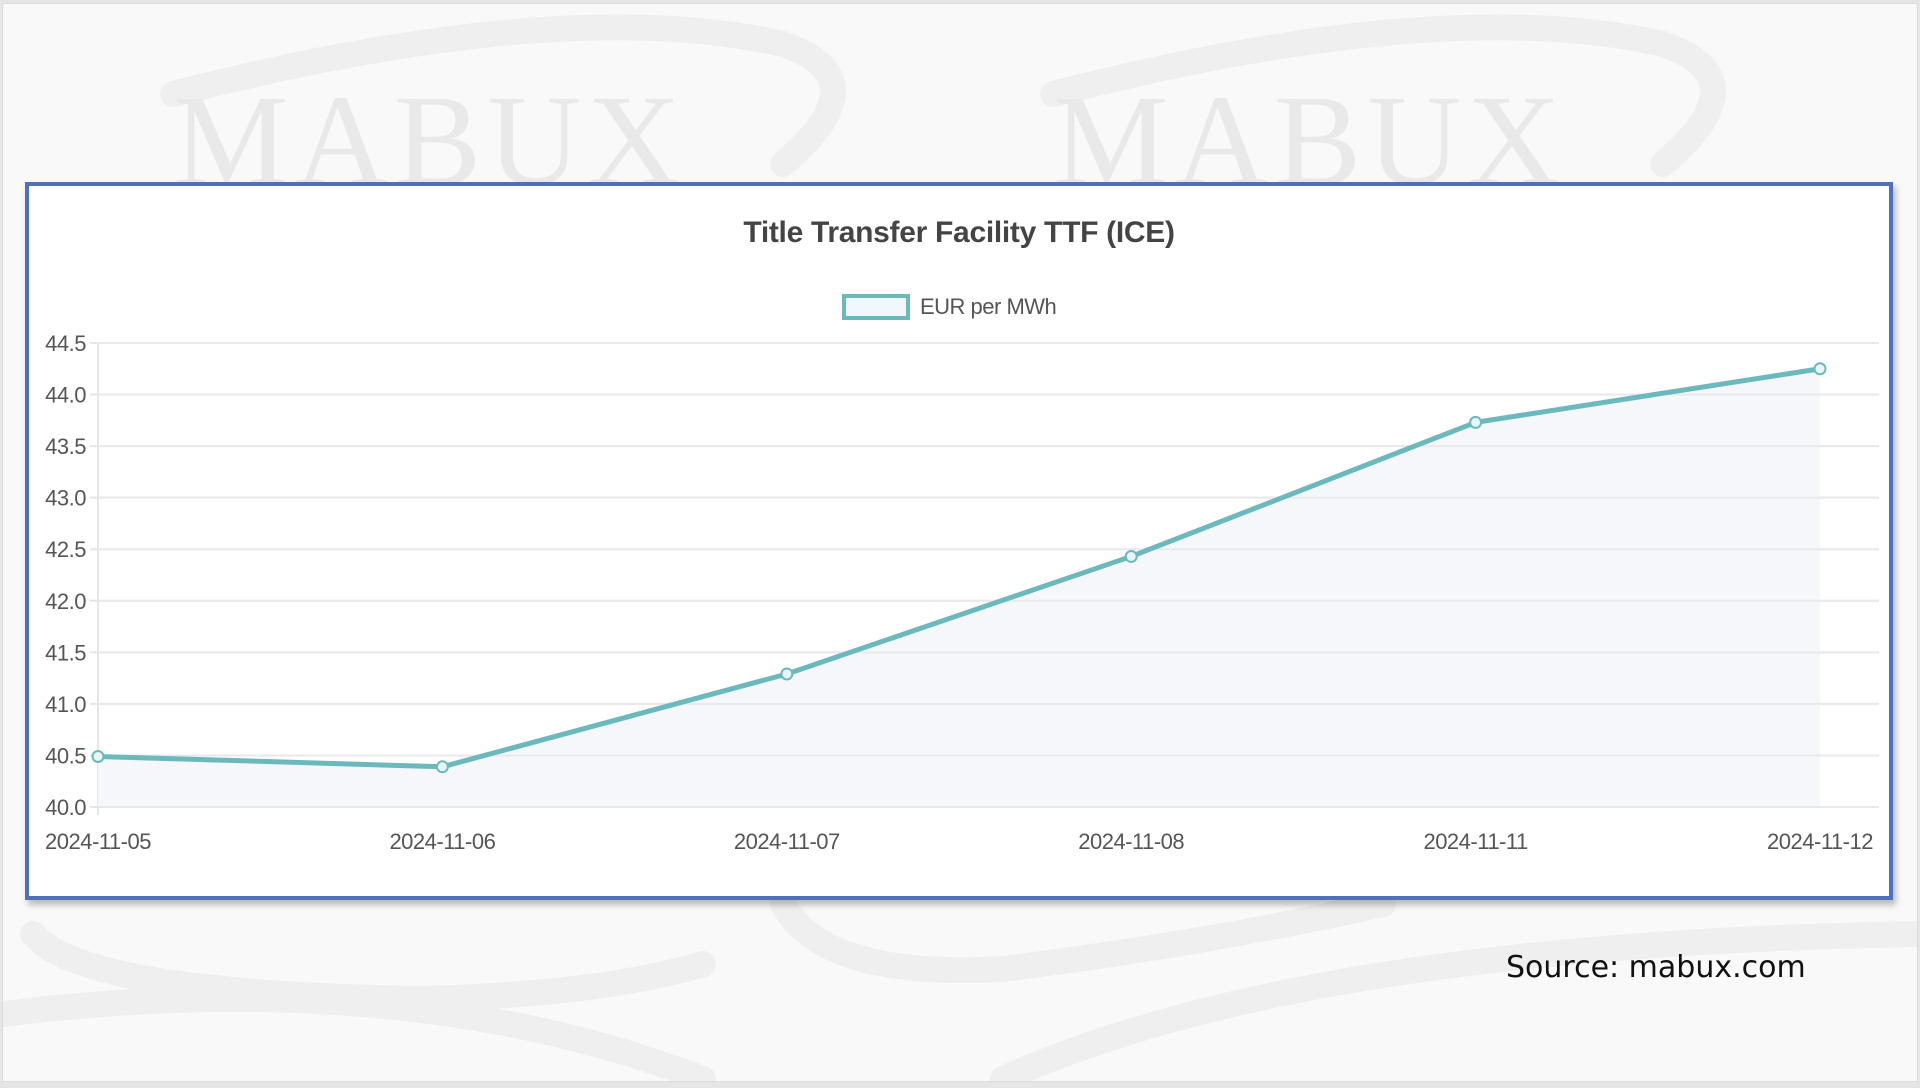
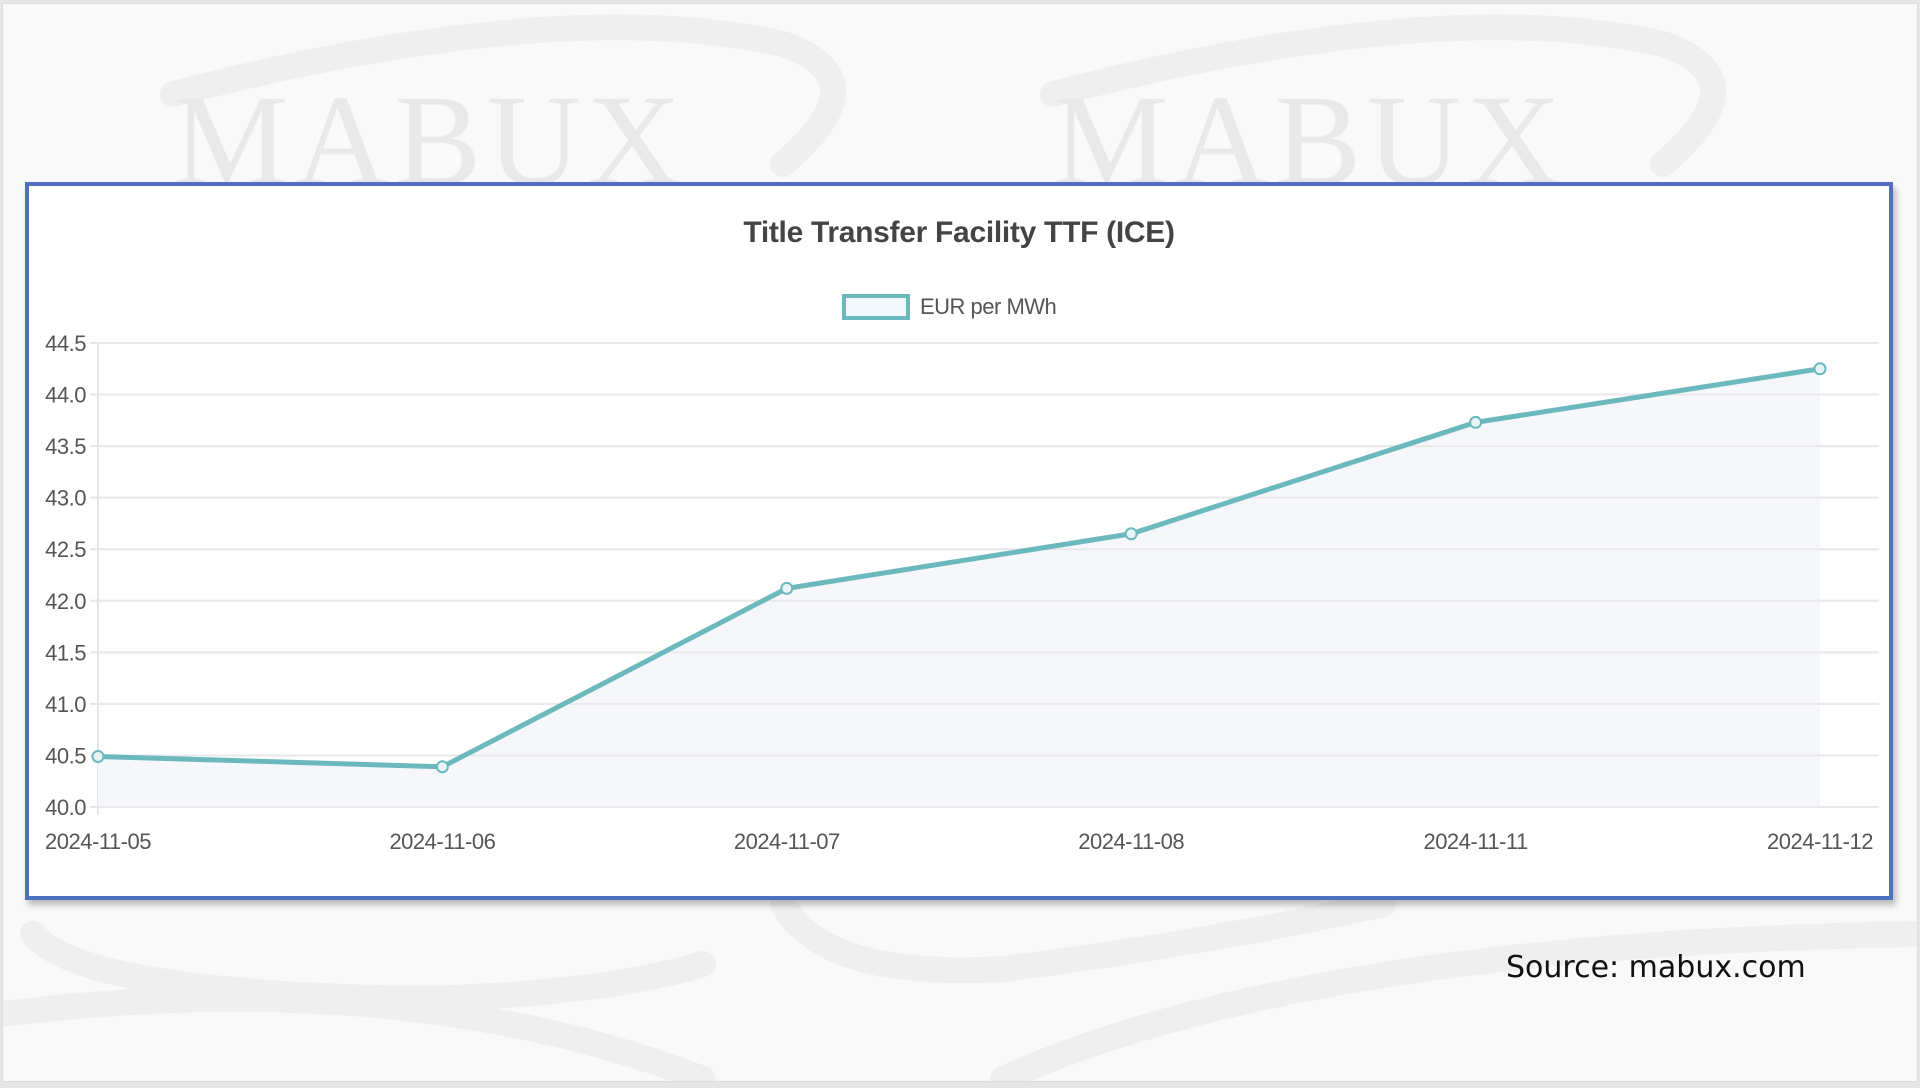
2024-11-07: 41.29 -> 42.12
2024-11-08: 42.43 -> 42.65
